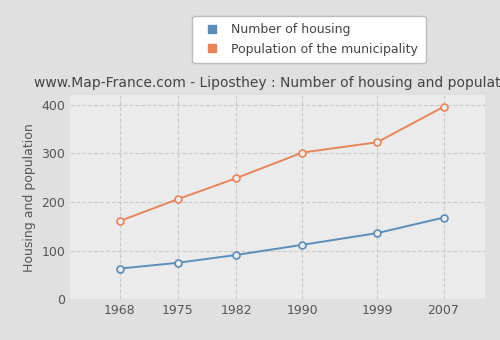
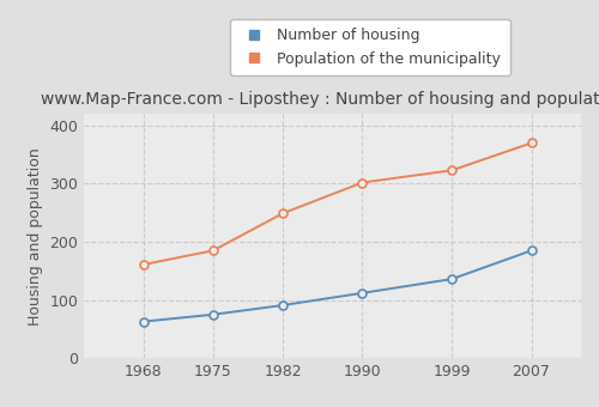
Population of the municipality/1975: 206 -> 185
Number of housing/2007: 168 -> 185
Population of the municipality/2007: 396 -> 370
